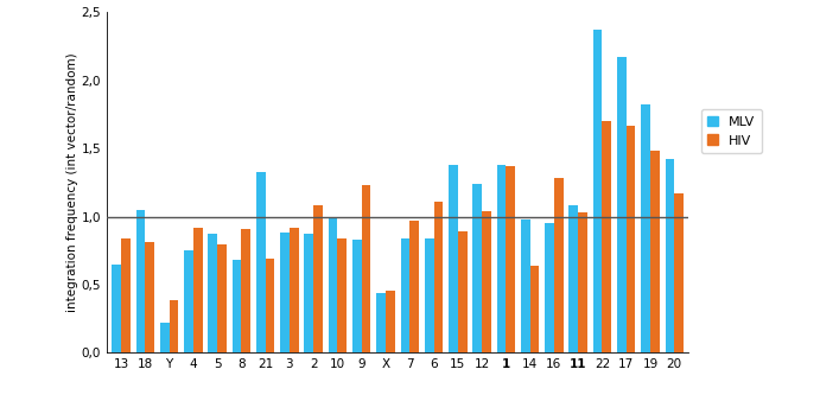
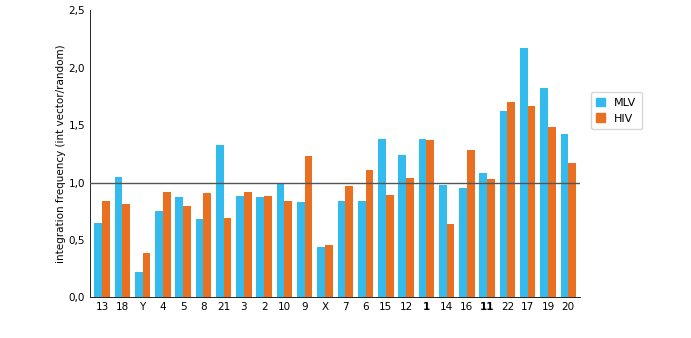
HIV/2: 1,08 -> 0,88
MLV/22: 2,37 -> 1,62
